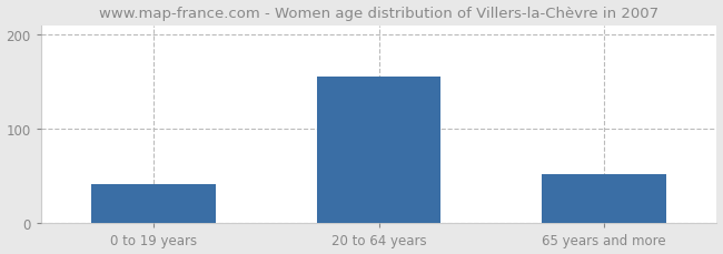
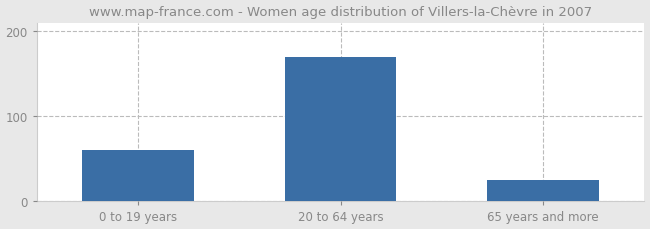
0 to 19 years: 42 -> 60
20 to 64 years: 156 -> 170
65 years and more: 52 -> 25
